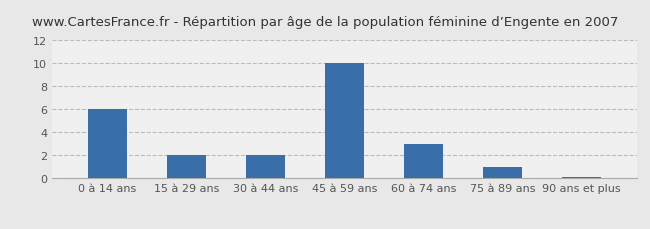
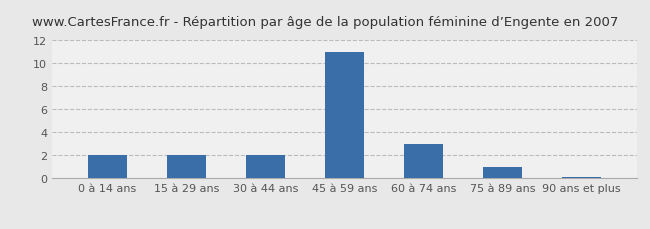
0 à 14 ans: 6.0 -> 2.0
45 à 59 ans: 10.0 -> 11.0
